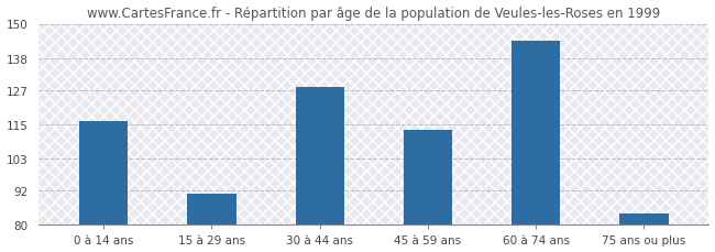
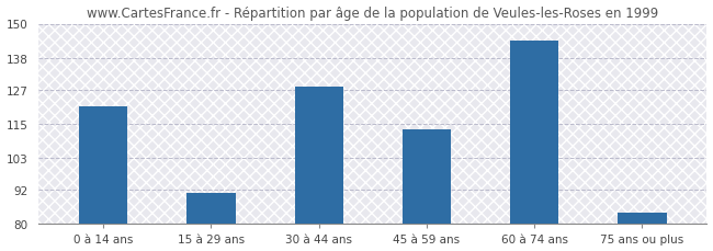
0 à 14 ans: 116 -> 121
